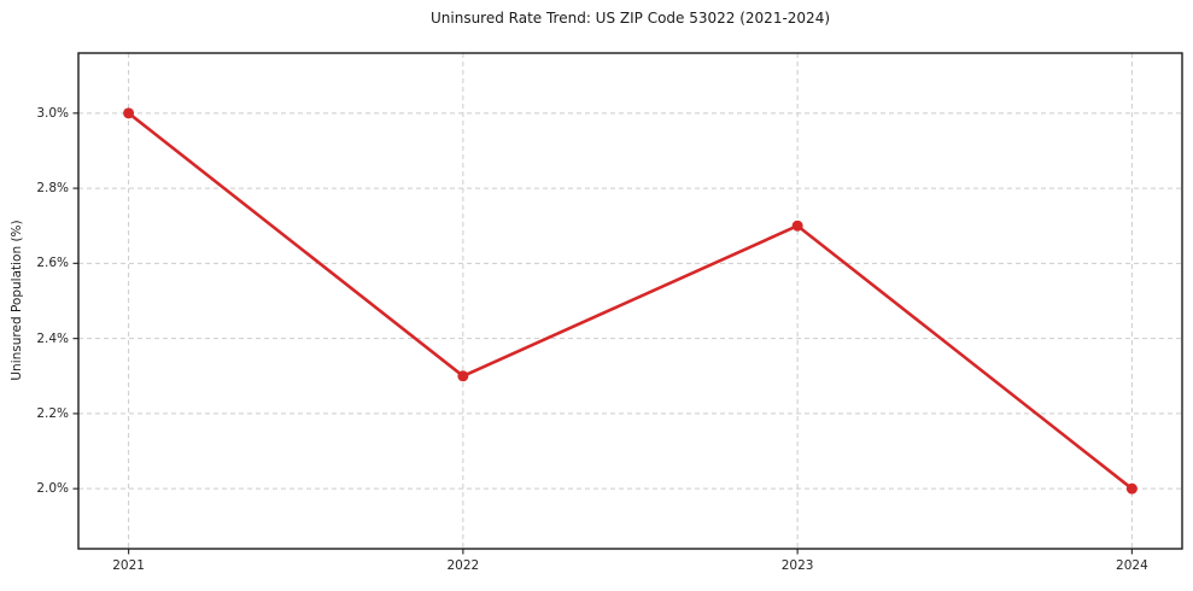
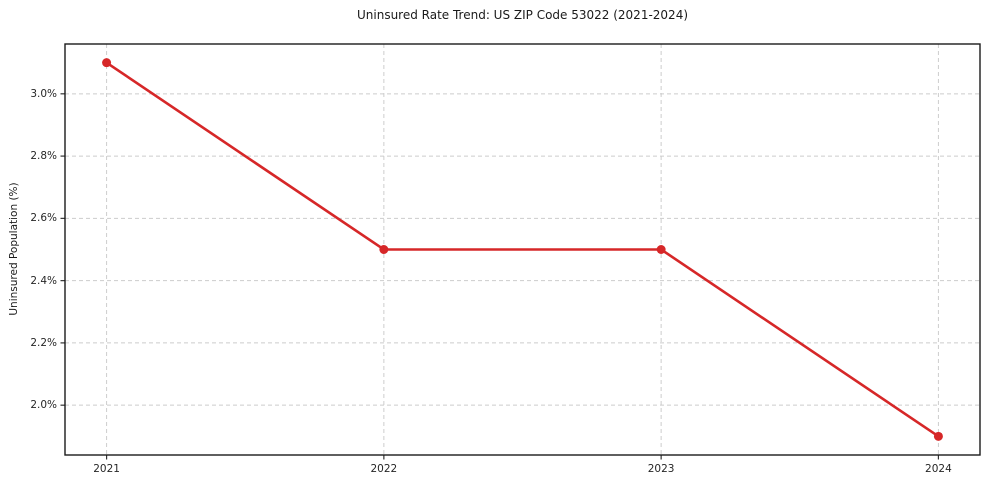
2021: 3.0% -> 3.1%
2022: 2.3% -> 2.5%
2023: 2.7% -> 2.5%
2024: 2.0% -> 1.9%
